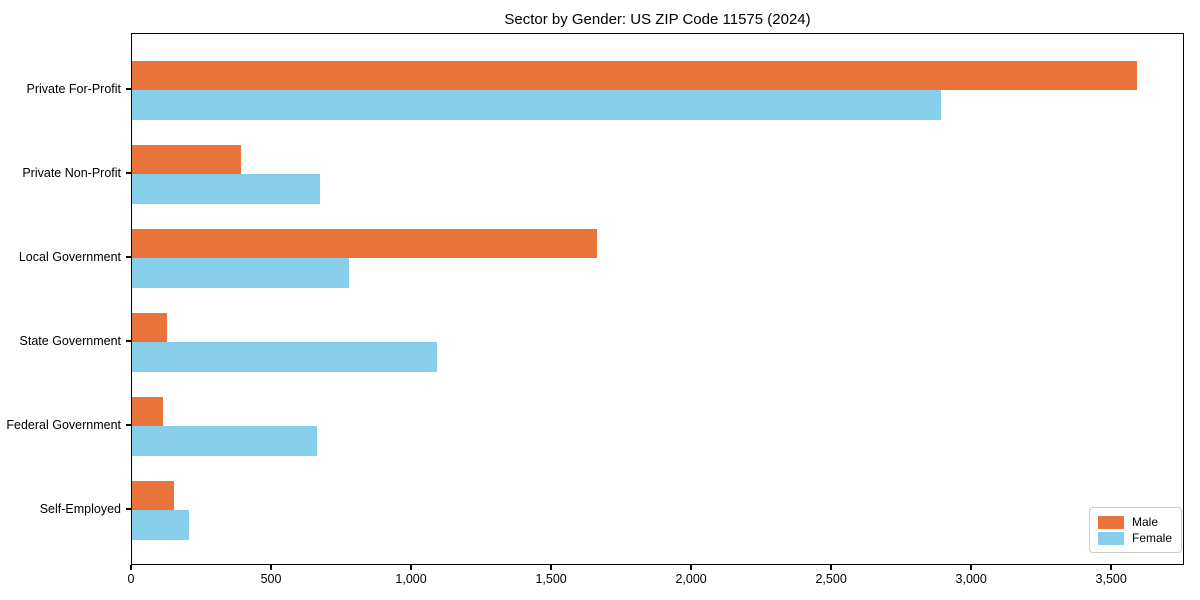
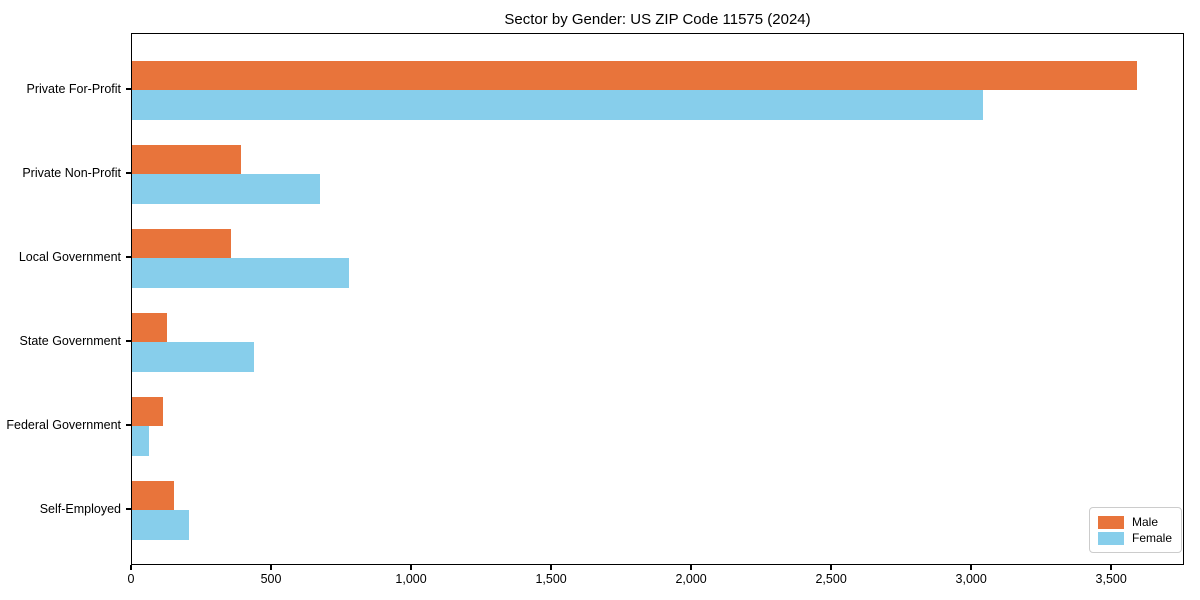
Female/Private For-Profit: 2890 -> 3040
Male/Local Government: 1660 -> 360
Female/State Government: 1090 -> 440
Female/Federal Government: 660 -> 60
